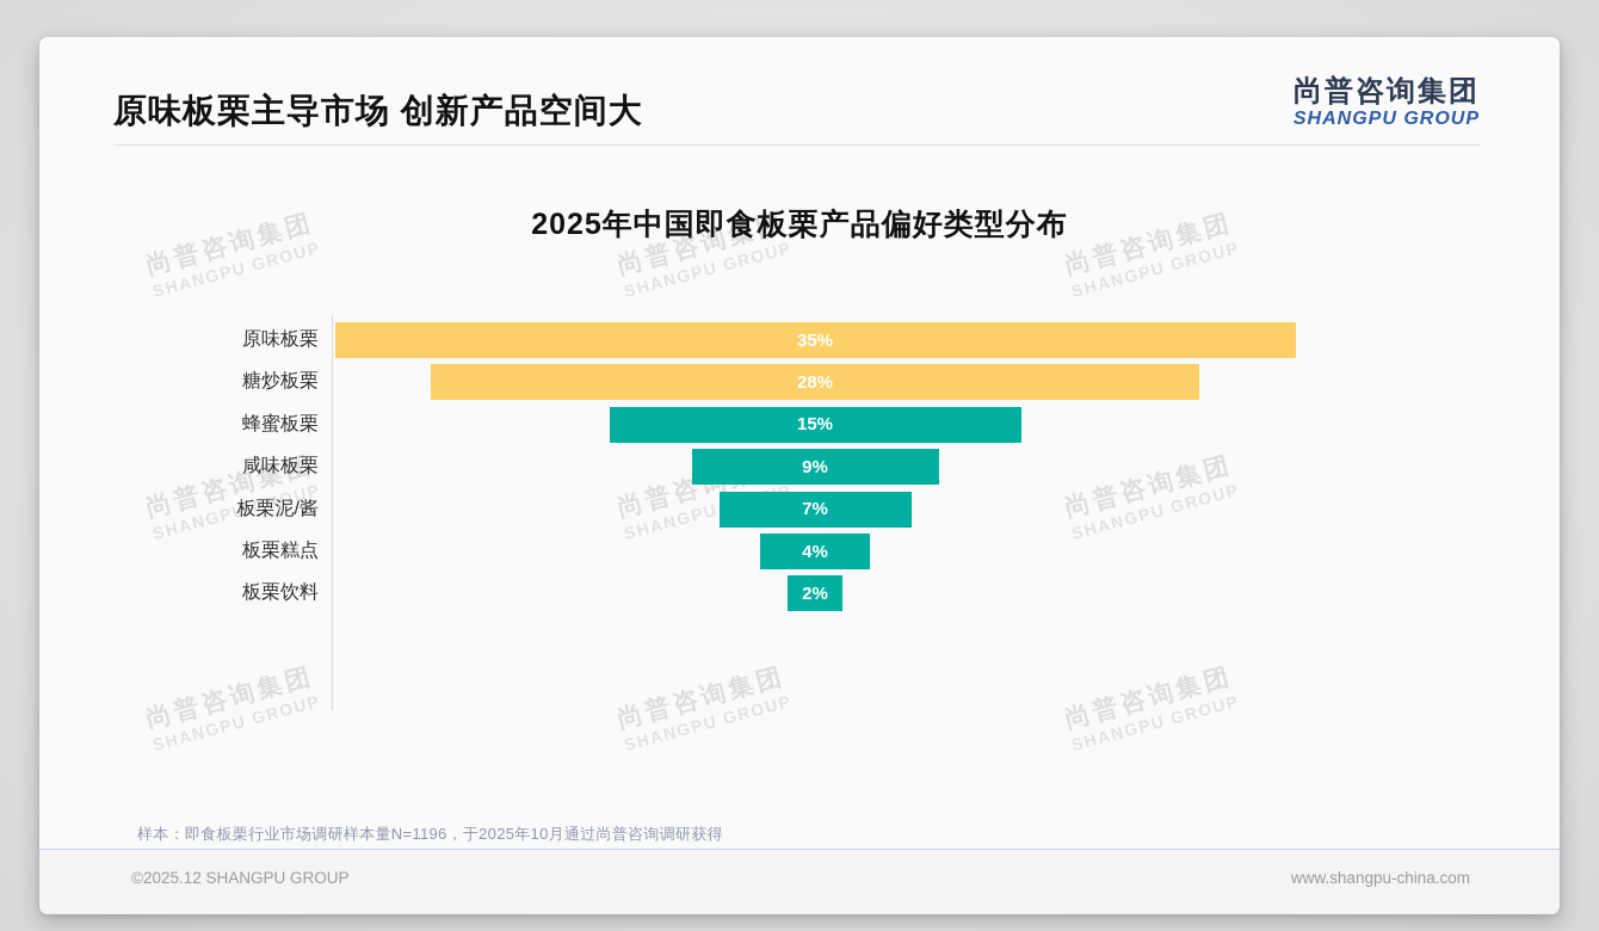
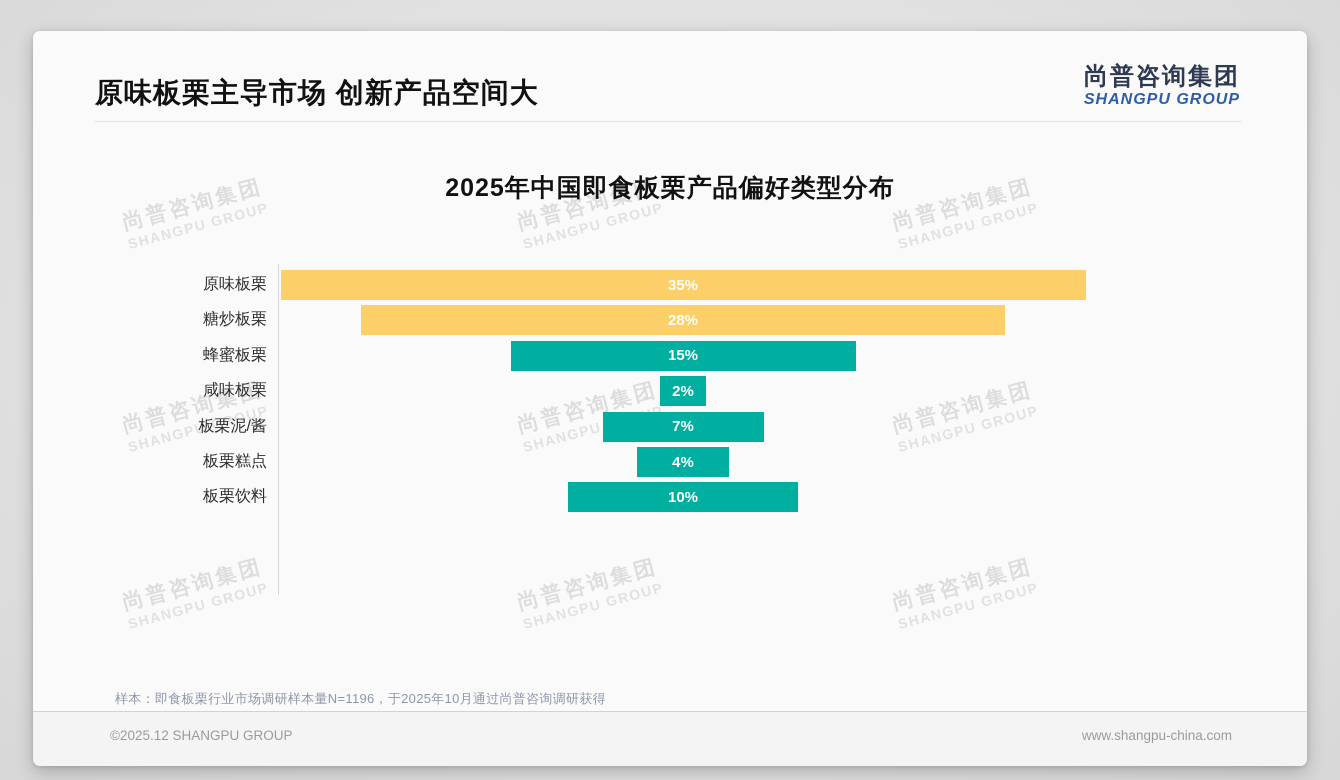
咸味板栗: 9% -> 2%
板栗饮料: 2% -> 10%
